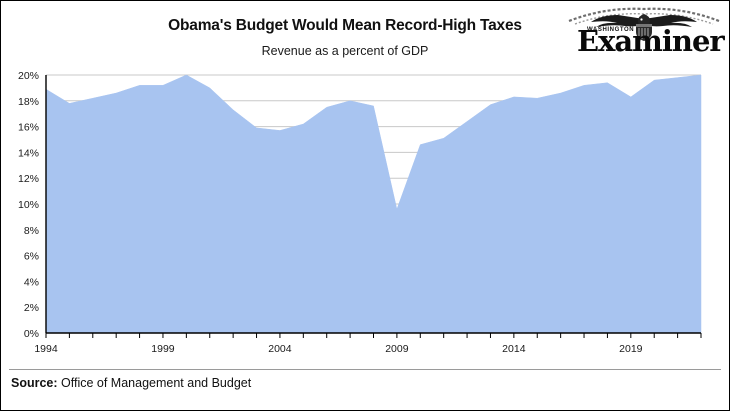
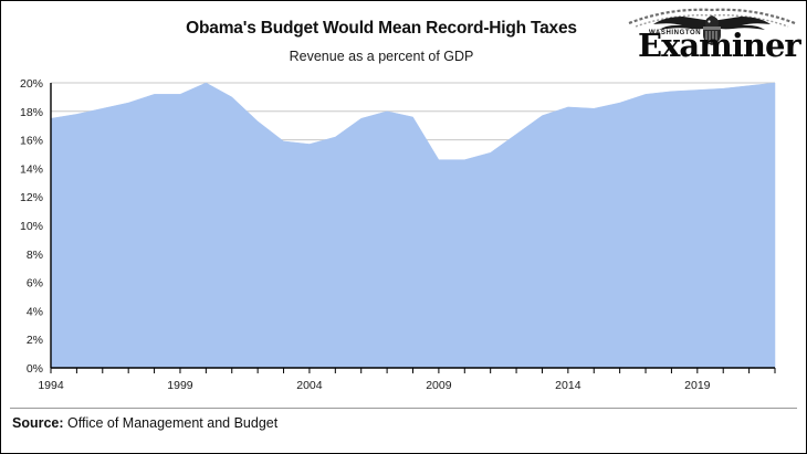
1994: 18.9% -> 17.5%
2009: 9.6% -> 14.6%
2019: 18.3% -> 19.5%
